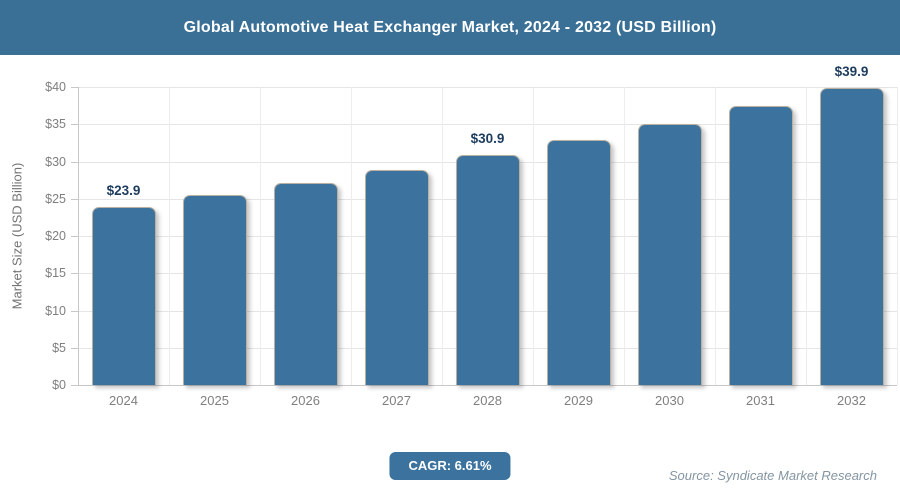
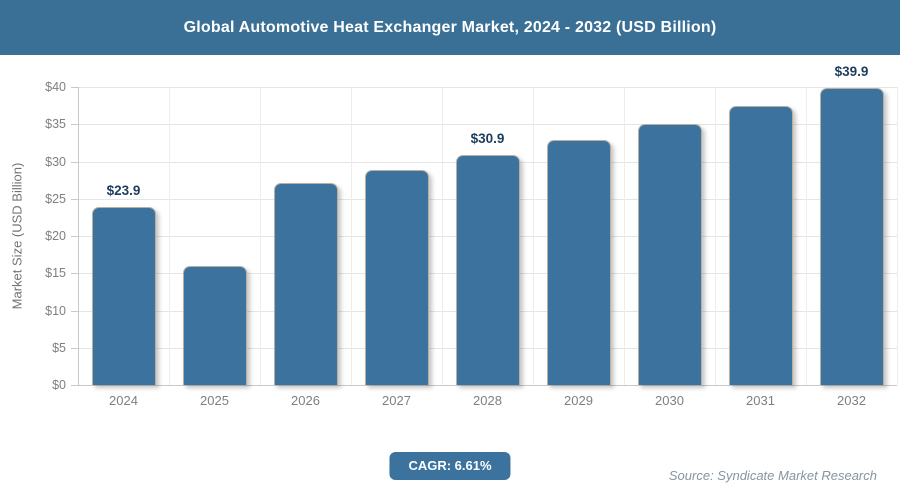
2025: $26 -> $16
